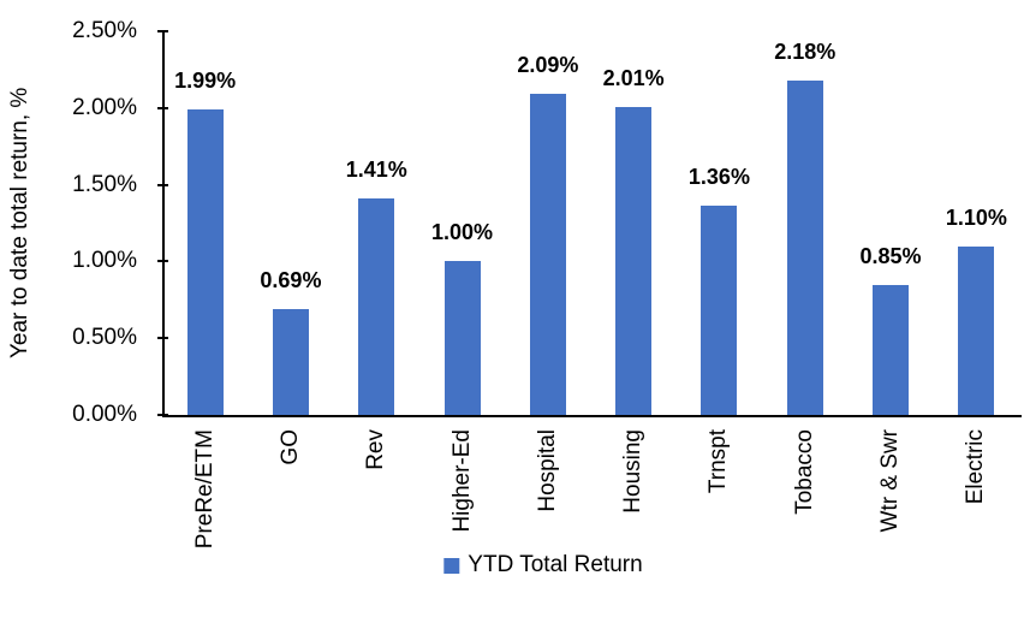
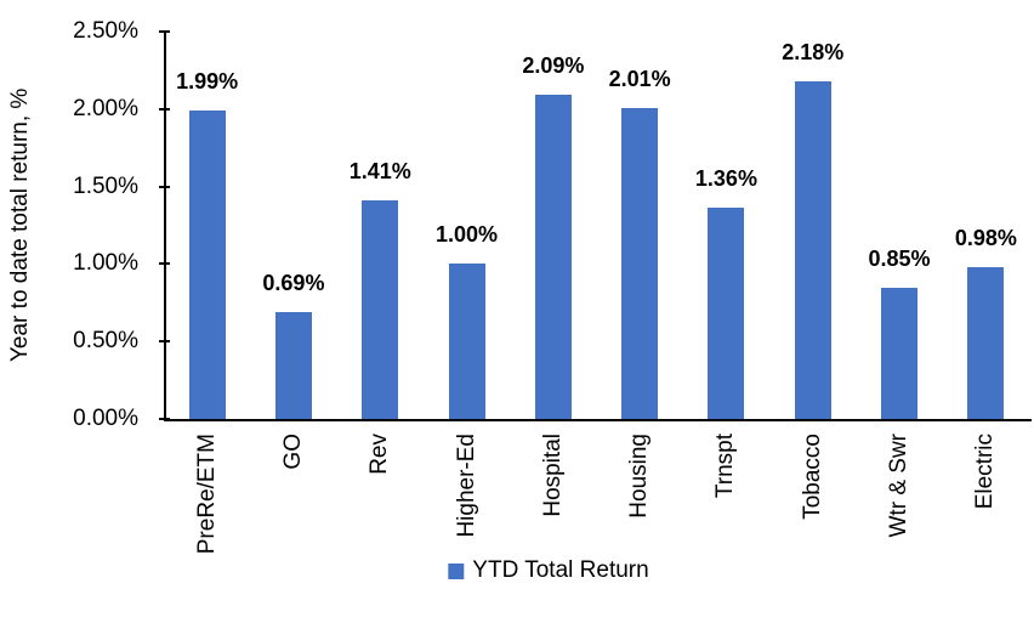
Electric: 1.10% -> 0.98%
